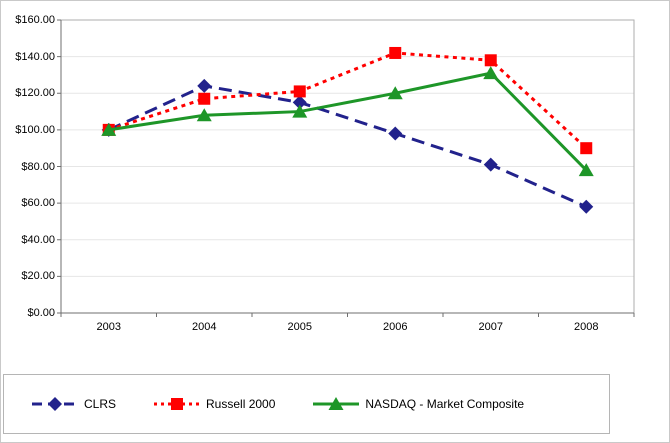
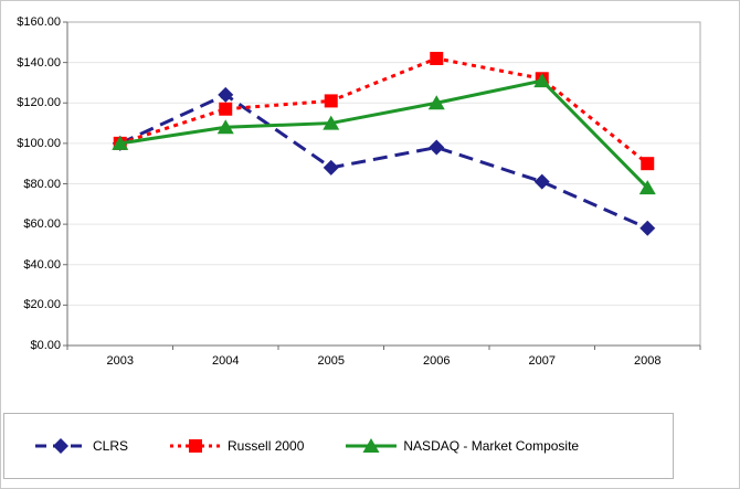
CLRS/2005: $115 -> $88
Russell 2000/2007: $138 -> $132
